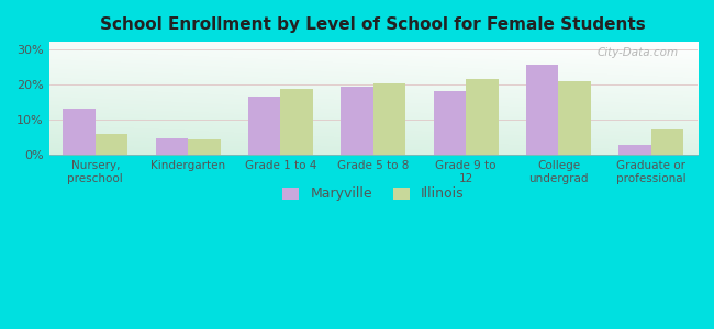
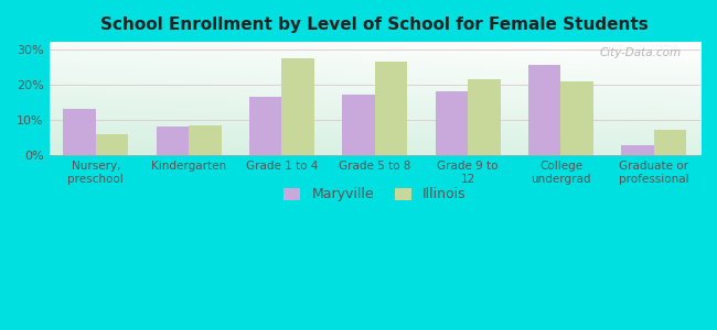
Maryville/Kindergarten: 4.8% -> 8.0%
Illinois/Kindergarten: 4.3% -> 8.5%
Illinois/Grade 1 to 4: 18.8% -> 27.5%
Maryville/Grade 5 to 8: 19.2% -> 17.0%
Illinois/Grade 5 to 8: 20.3% -> 26.5%
